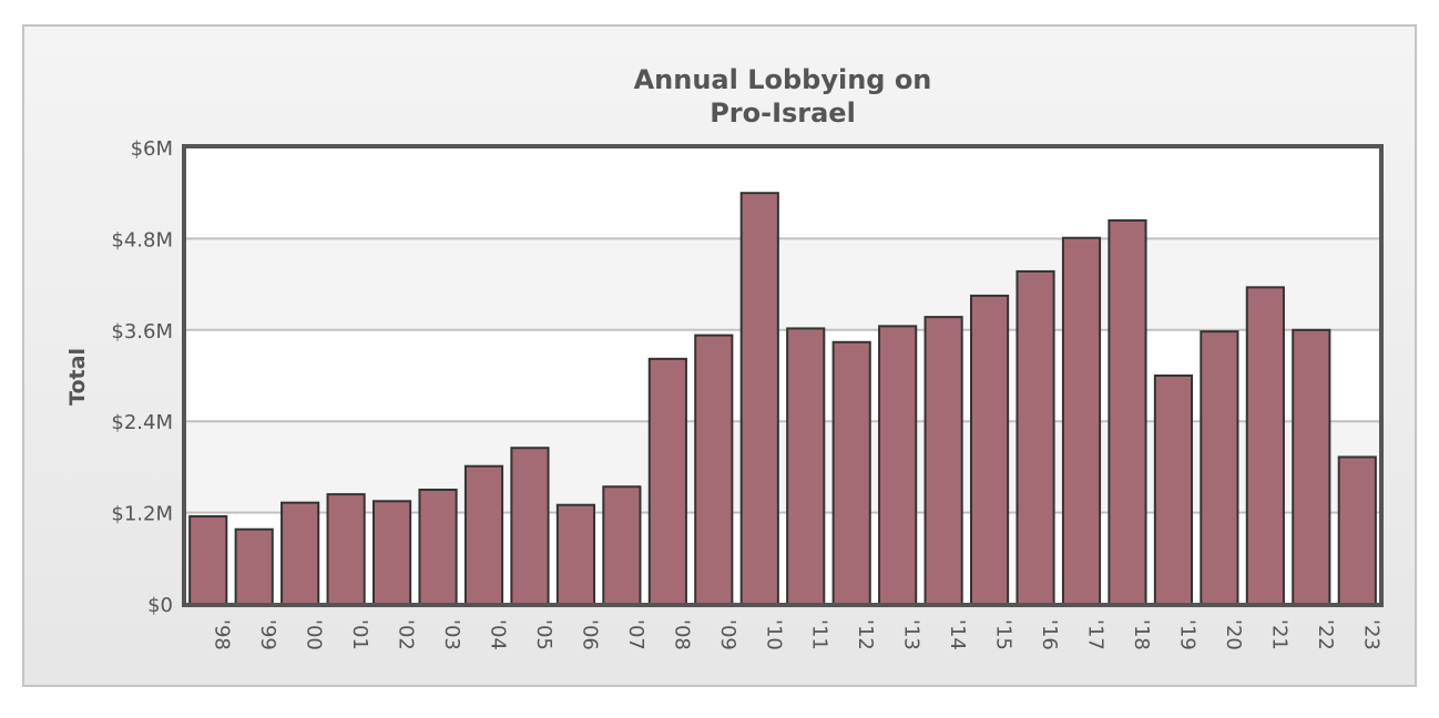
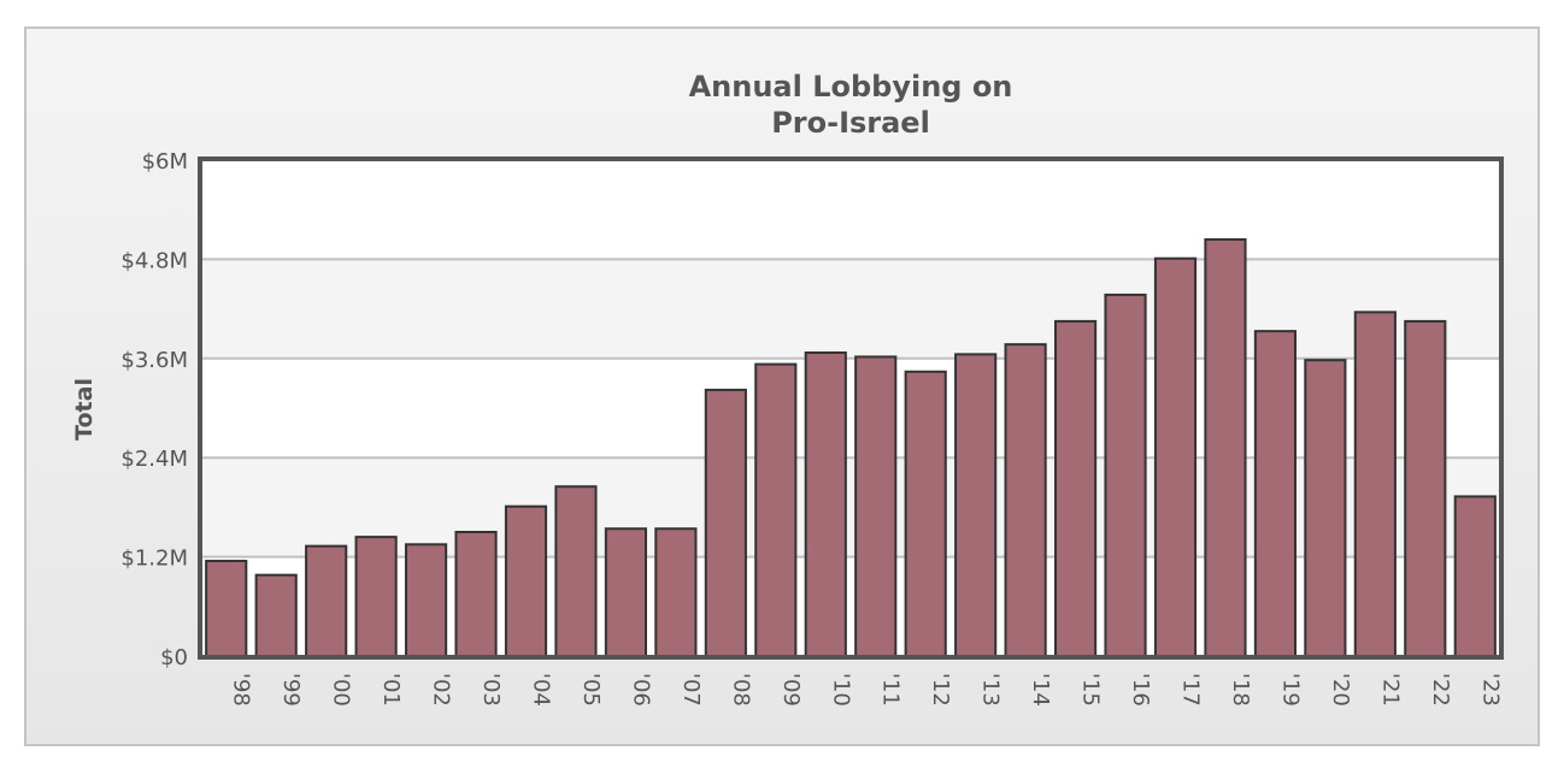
'06: $1.3M -> $1.5M
'10: $5.4M -> $3.7M
'19: $3.0M -> $3.9M
'22: $3.6M -> $4.0M
